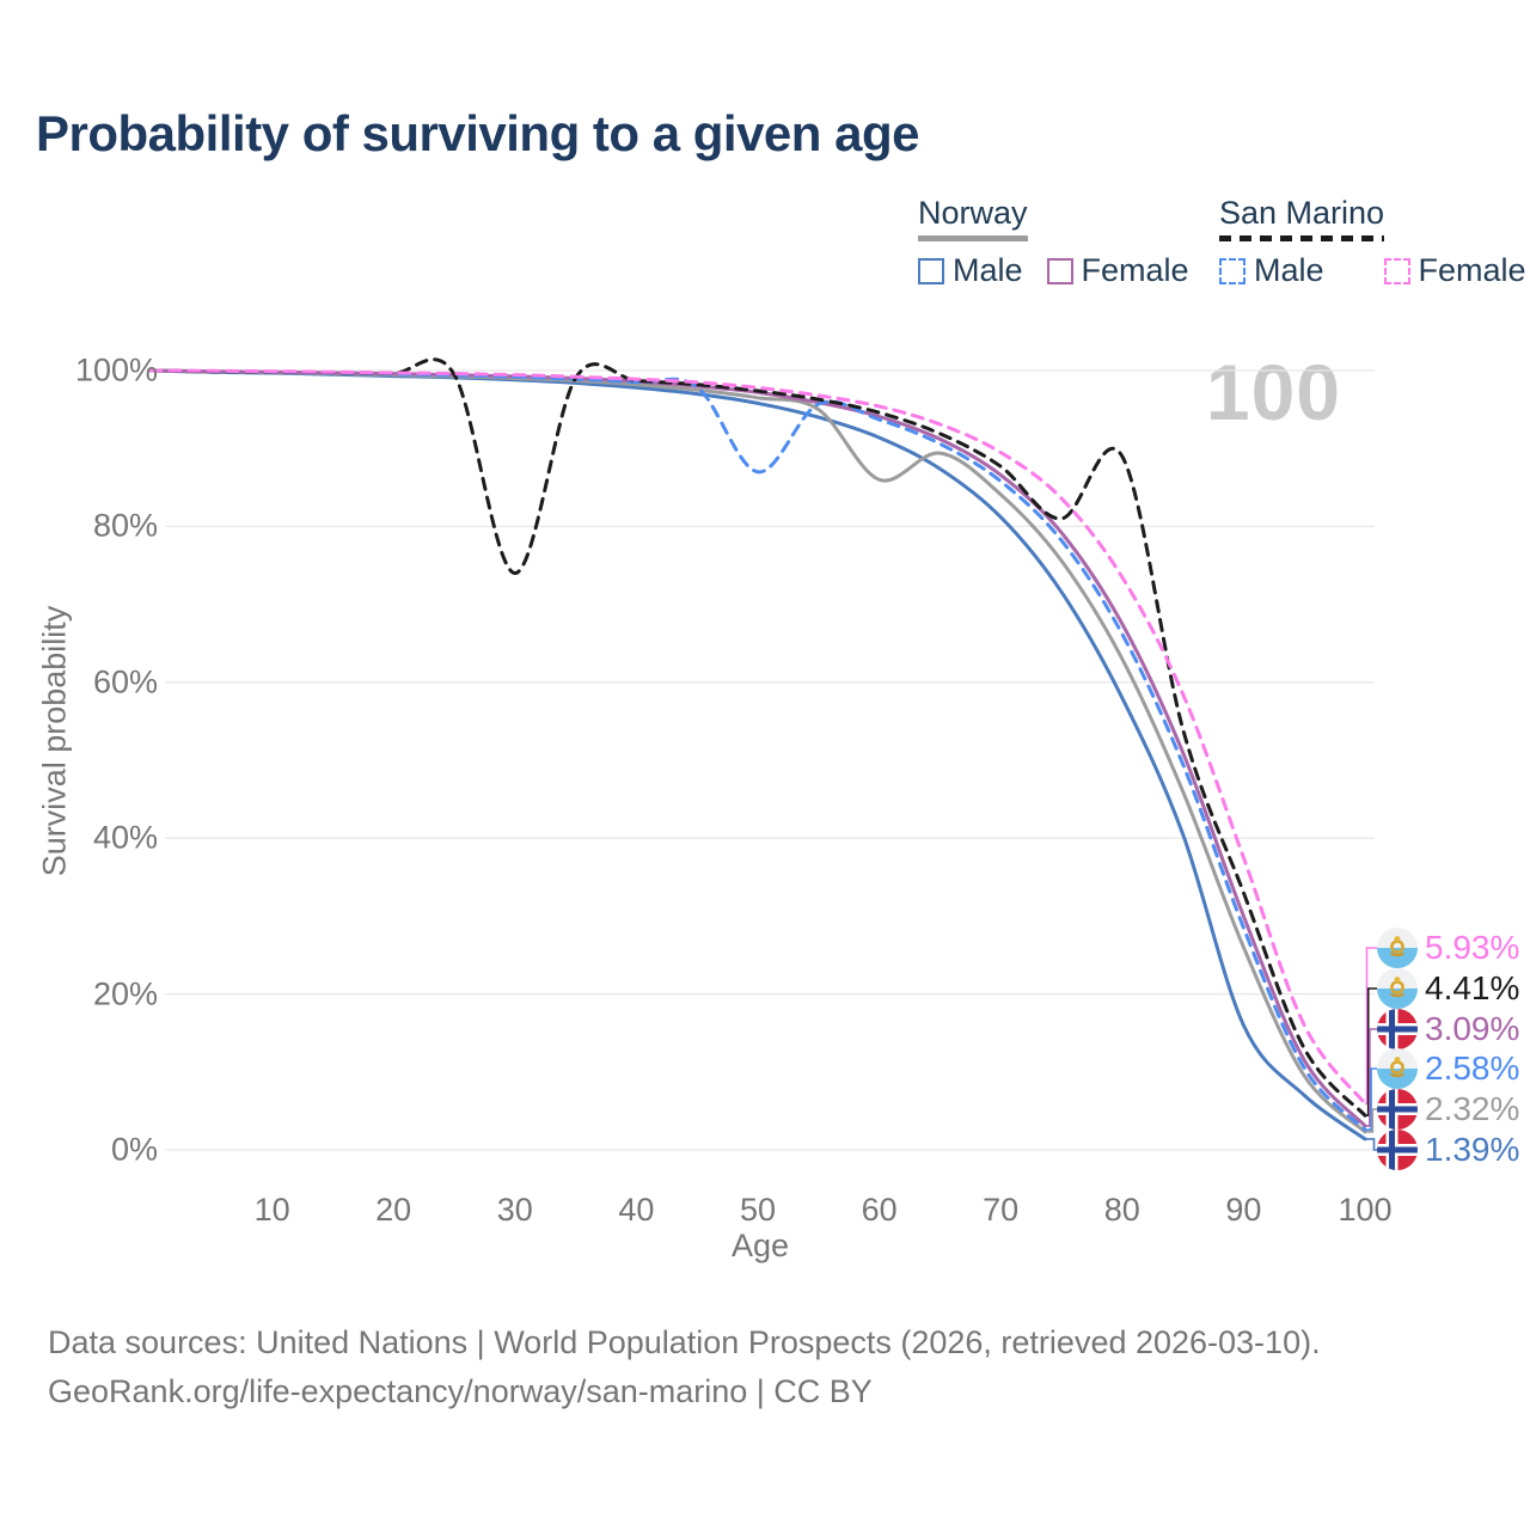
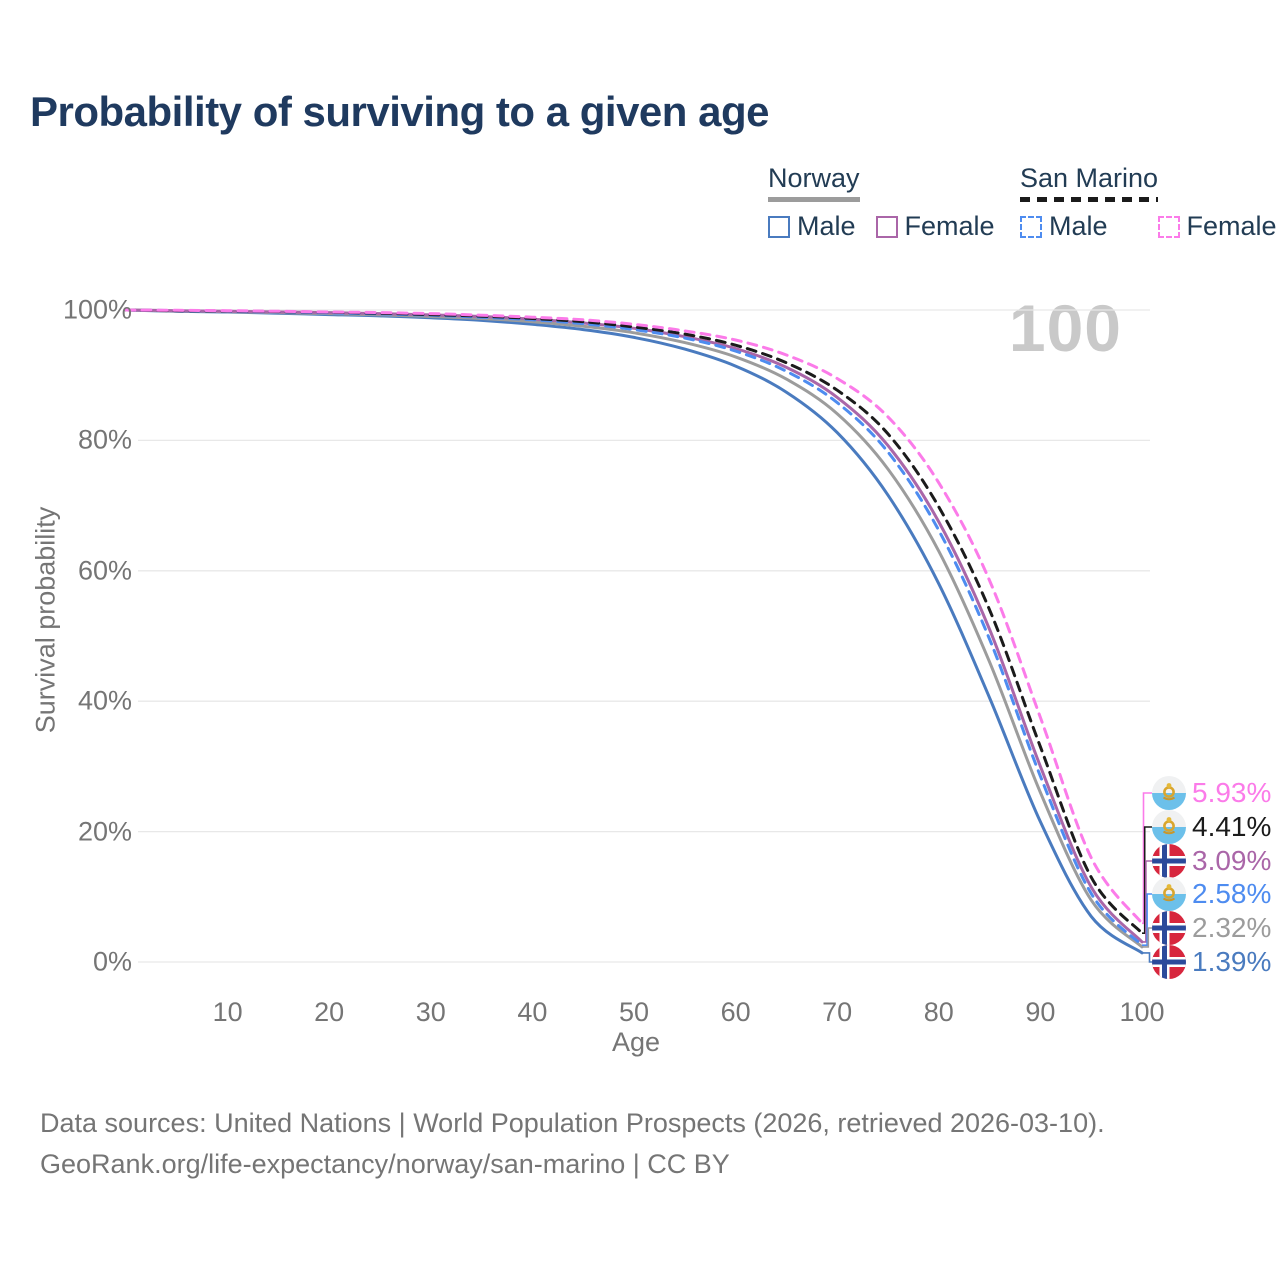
San Marino/30: 74% -> 99%
San Marino Male/50: 87% -> 97%
Norway/60: 86% -> 93%
San Marino/80: 89% -> 70%
Norway Male/90: 16% -> 22%
